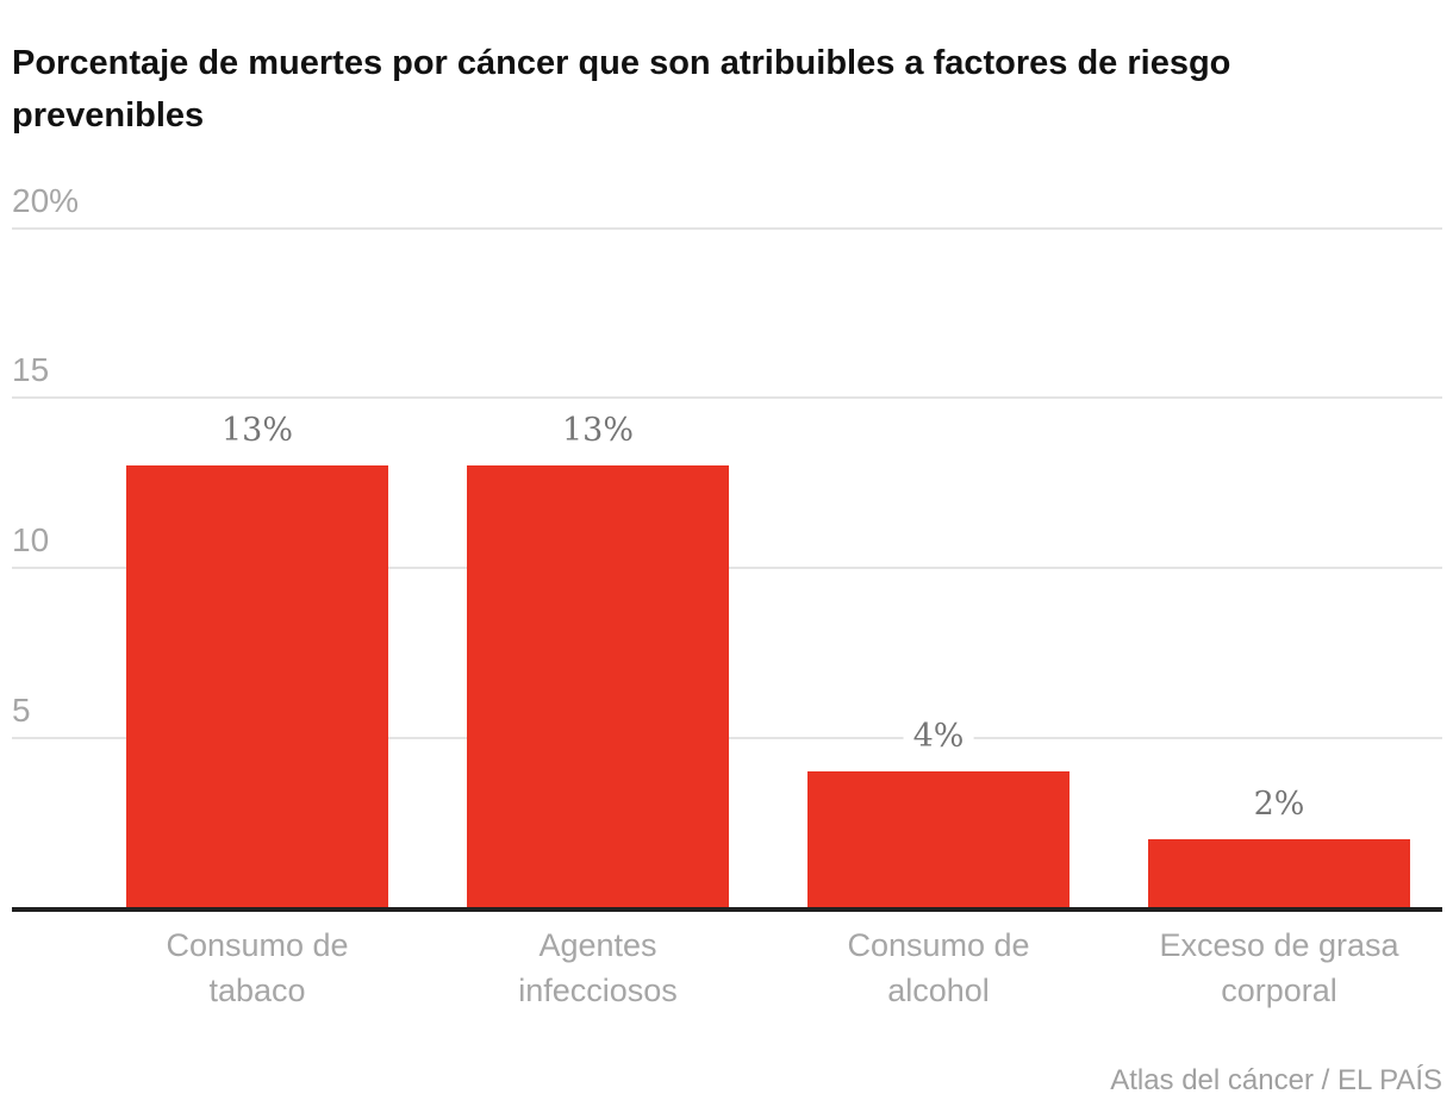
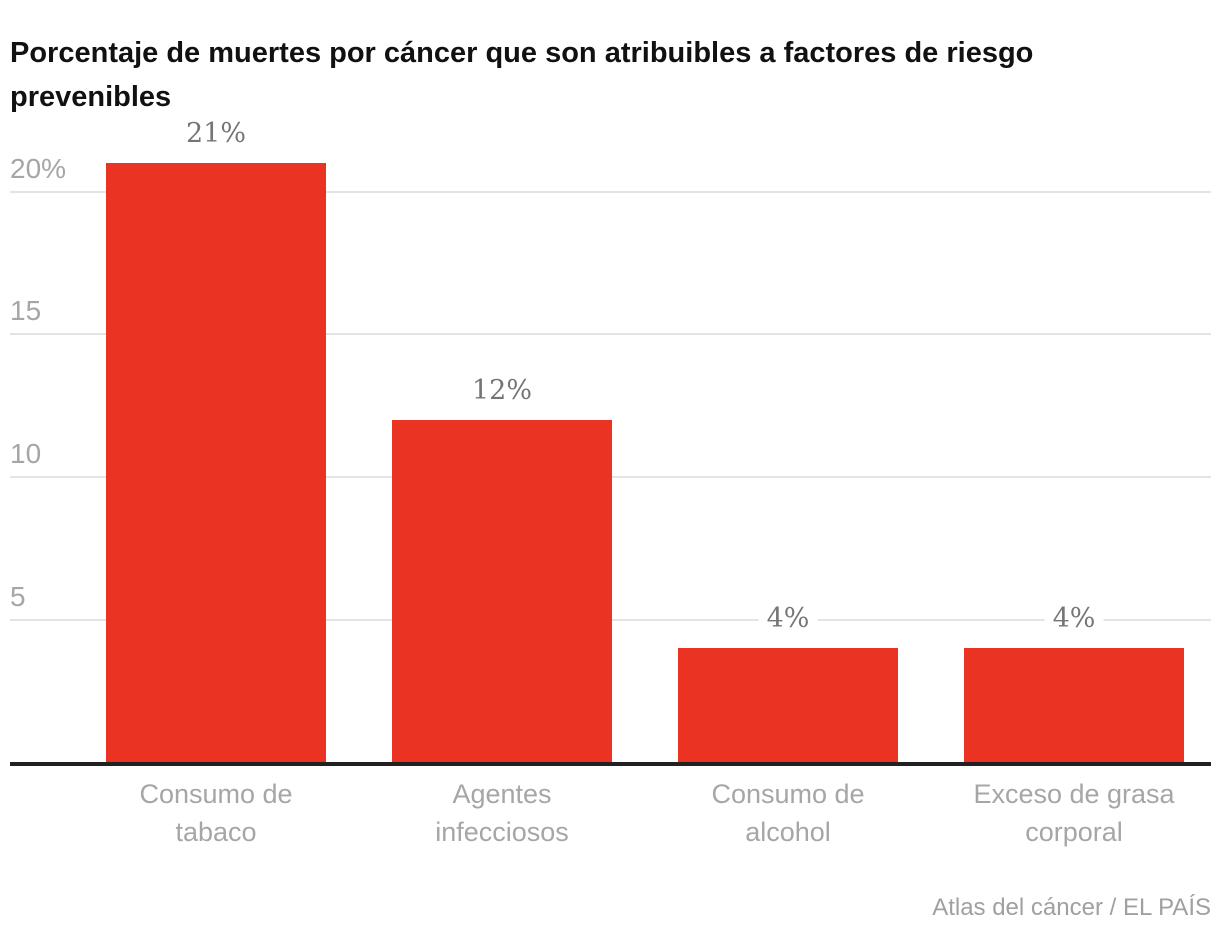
Consumo de tabaco: 13% -> 21%
Agentes infecciosos: 13% -> 12%
Exceso de grasa corporal: 2% -> 4%
